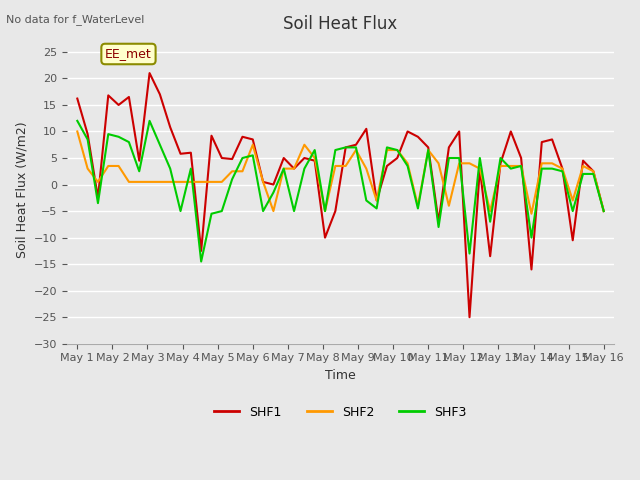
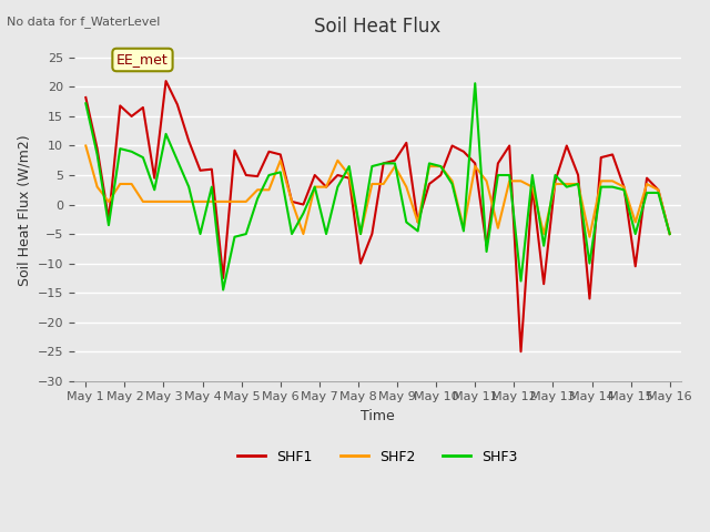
SHF1/May 1: 16.2 -> 18.2
SHF3/May 1: 12.0 -> 17.2
SHF3/May 11: 6.5 -> 20.6
